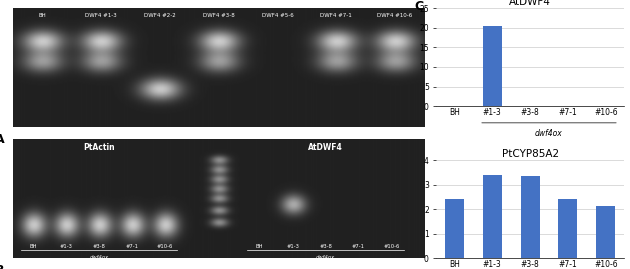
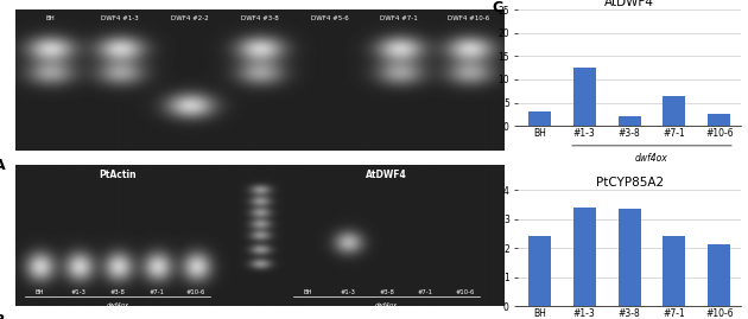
AtDWF4/BH: 0.1 -> 3.0
AtDWF4/#1-3: 20.5 -> 12.5
AtDWF4/#3-8: 0.1 -> 2.0
AtDWF4/#7-1: 0.1 -> 6.5
AtDWF4/#10-6: 0.1 -> 2.5
